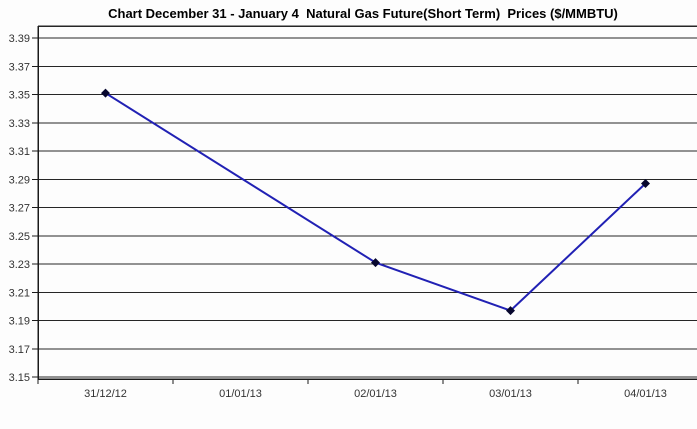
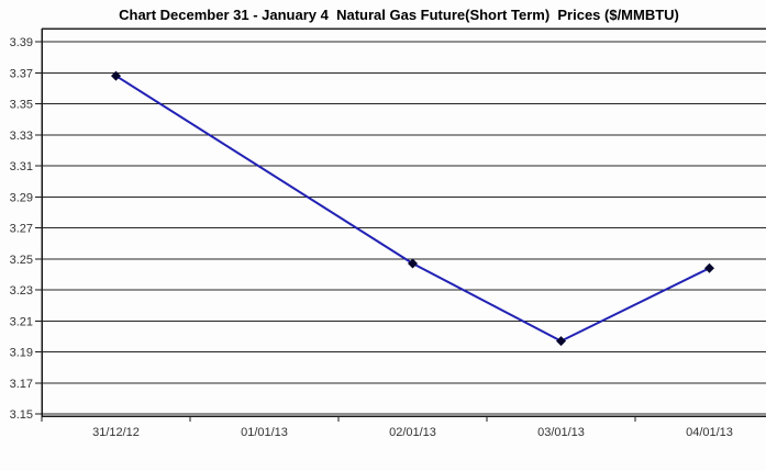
31/12/12: 3.351 -> 3.368
02/01/13: 3.231 -> 3.247
04/01/13: 3.287 -> 3.244
